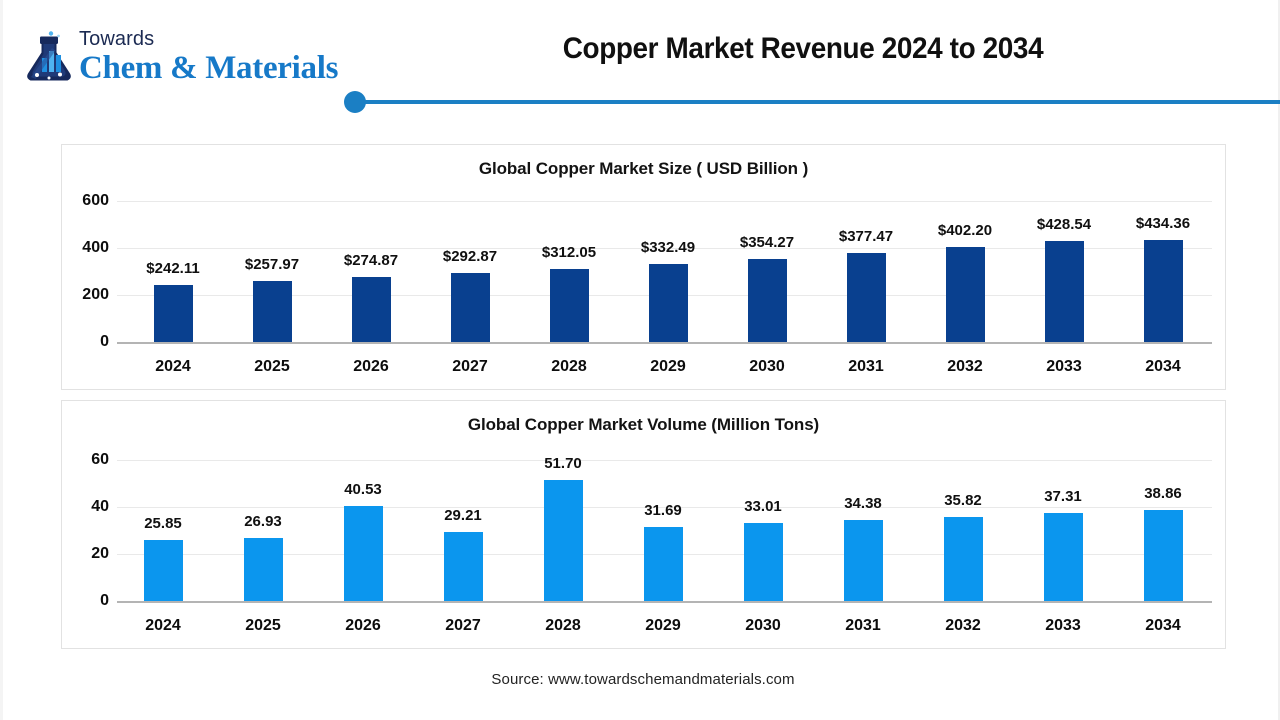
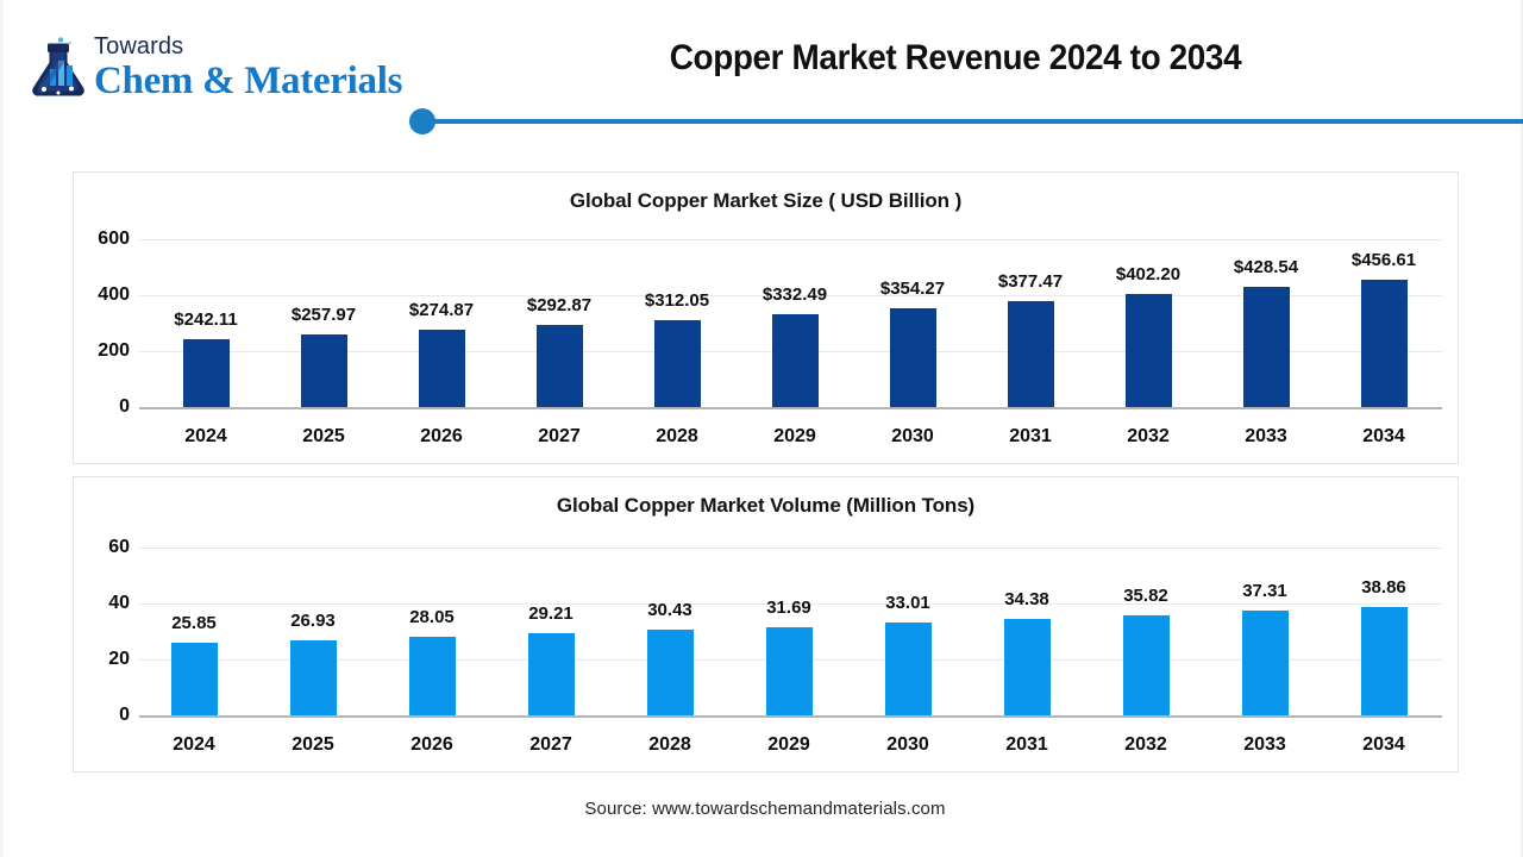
Global Copper Market Size ( USD Billion )/2034: $434.36 -> $456.61
Global Copper Market Volume (Million Tons)/2026: 40.53 -> 28.05
Global Copper Market Volume (Million Tons)/2028: 51.70 -> 30.43
